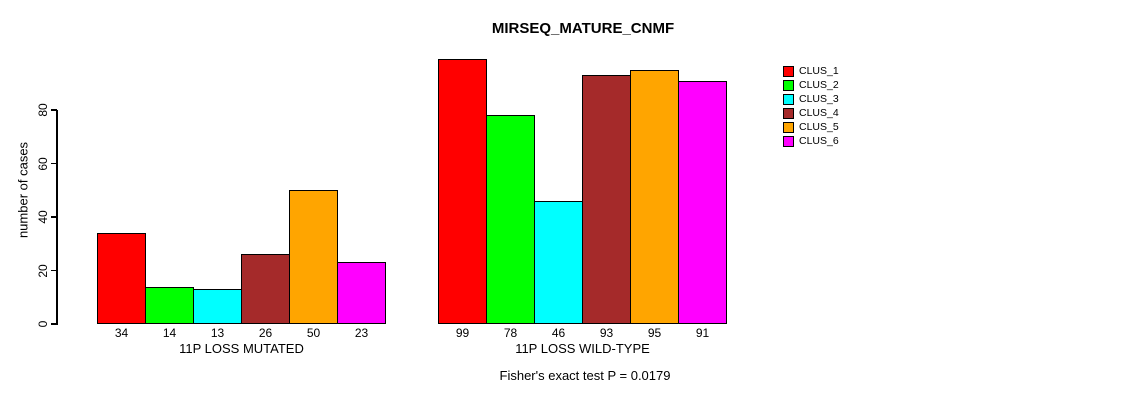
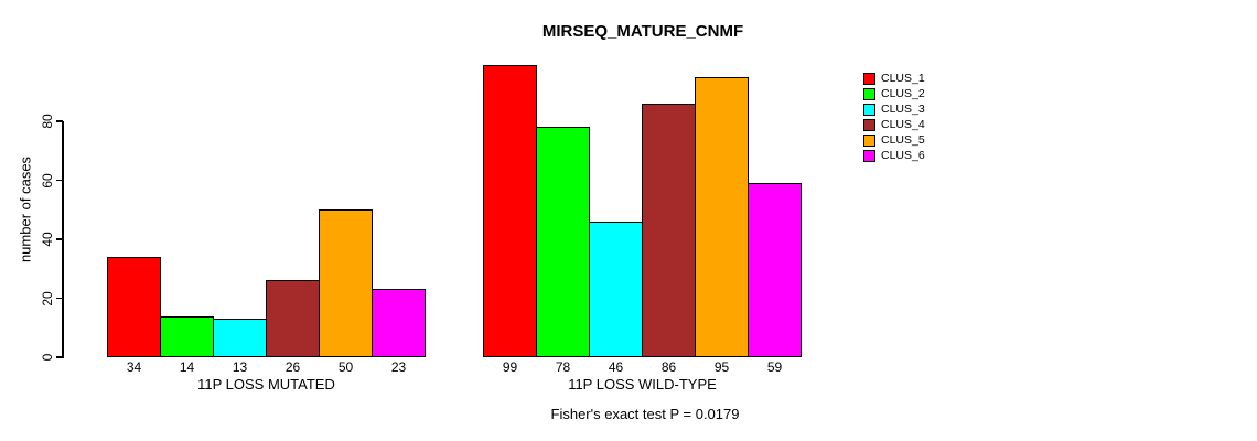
CLUS_4/11P LOSS WILD-TYPE: 93 -> 86
CLUS_6/11P LOSS WILD-TYPE: 91 -> 59
